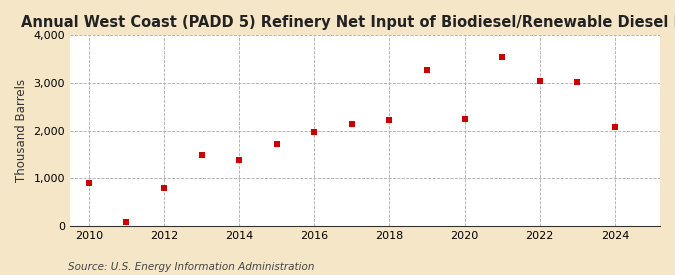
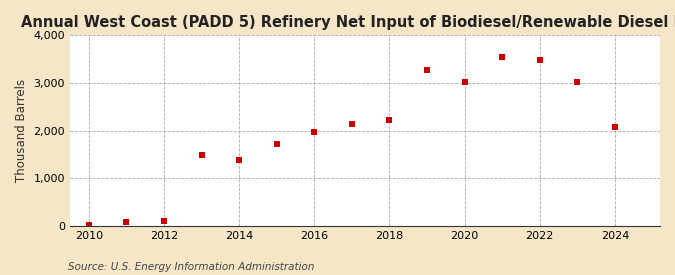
2010: 900 -> 10
2012: 800 -> 100
2020: 2,250 -> 3,010
2022: 3,050 -> 3,490
